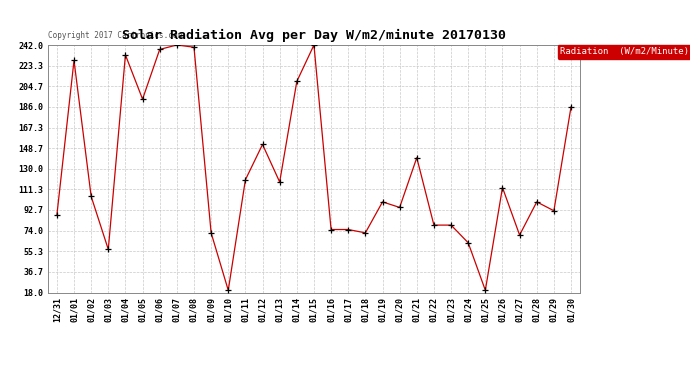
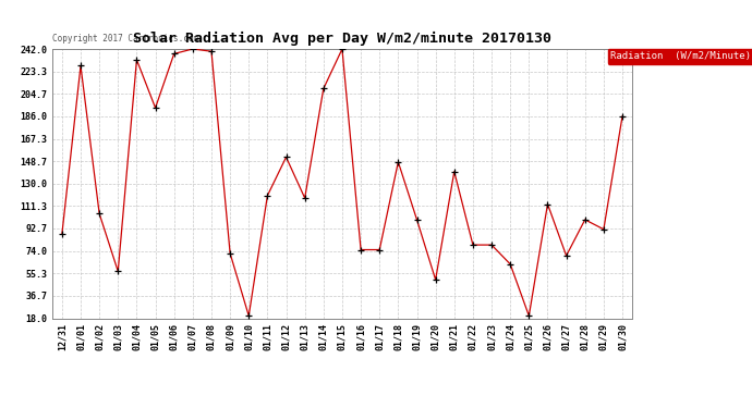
01/18: 72 -> 148
01/20: 95 -> 50
